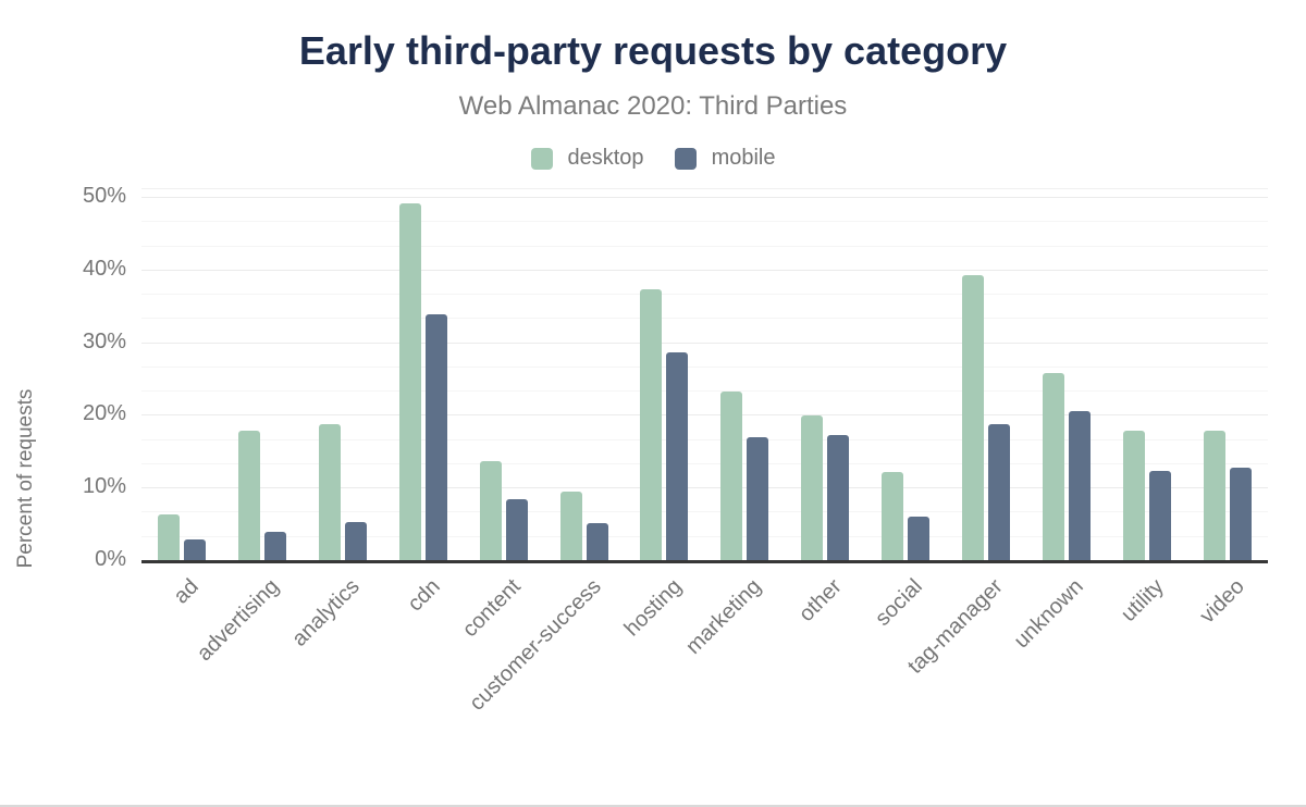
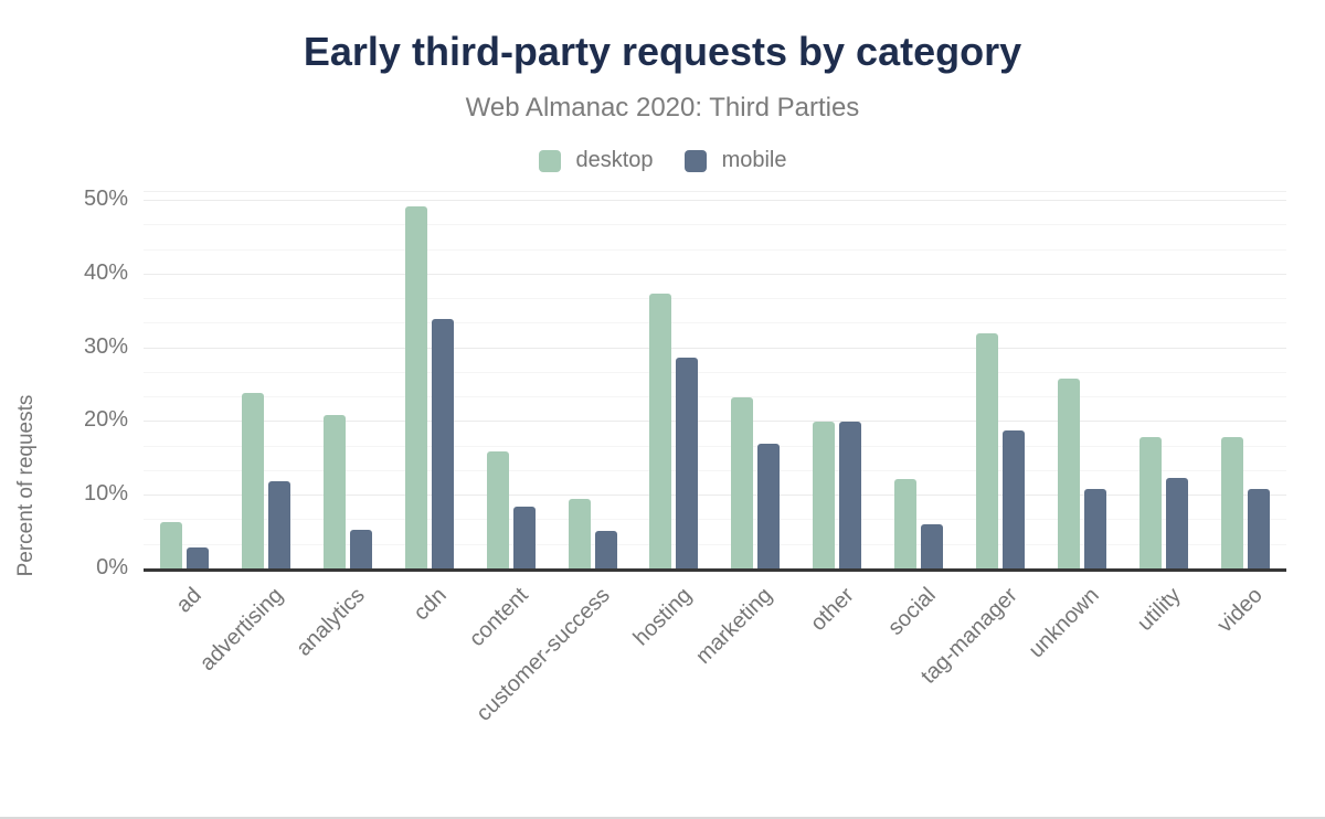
desktop/advertising: 18% -> 24%
mobile/advertising: 4% -> 12%
desktop/analytics: 19% -> 21%
desktop/content: 14% -> 16%
mobile/other: 17% -> 20%
desktop/tag-manager: 39% -> 32%
mobile/unknown: 21% -> 11%
mobile/video: 13% -> 11%
